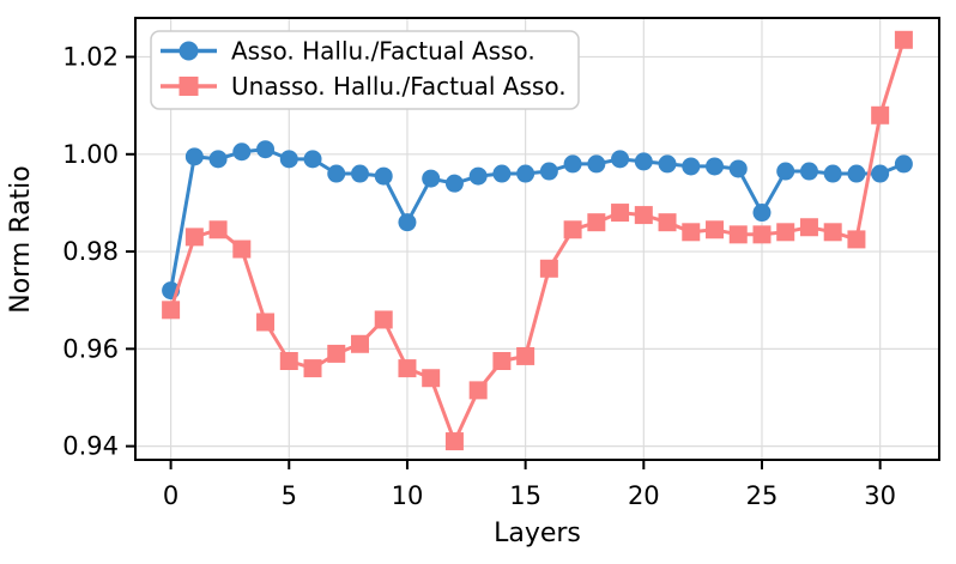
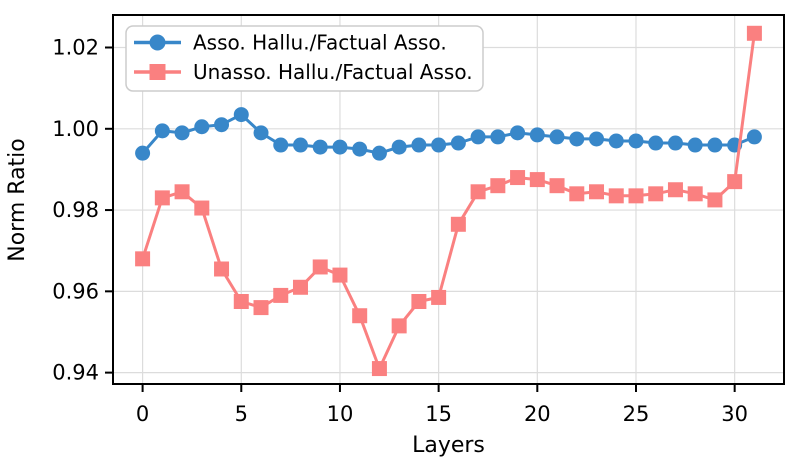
Asso. Hallu./Factual Asso./0: 0.972 -> 0.994
Asso. Hallu./Factual Asso./5: 0.999 -> 1.004
Asso. Hallu./Factual Asso./10: 0.986 -> 0.996
Unasso. Hallu./Factual Asso./10: 0.956 -> 0.964
Asso. Hallu./Factual Asso./25: 0.988 -> 0.997
Unasso. Hallu./Factual Asso./30: 1.008 -> 0.987
